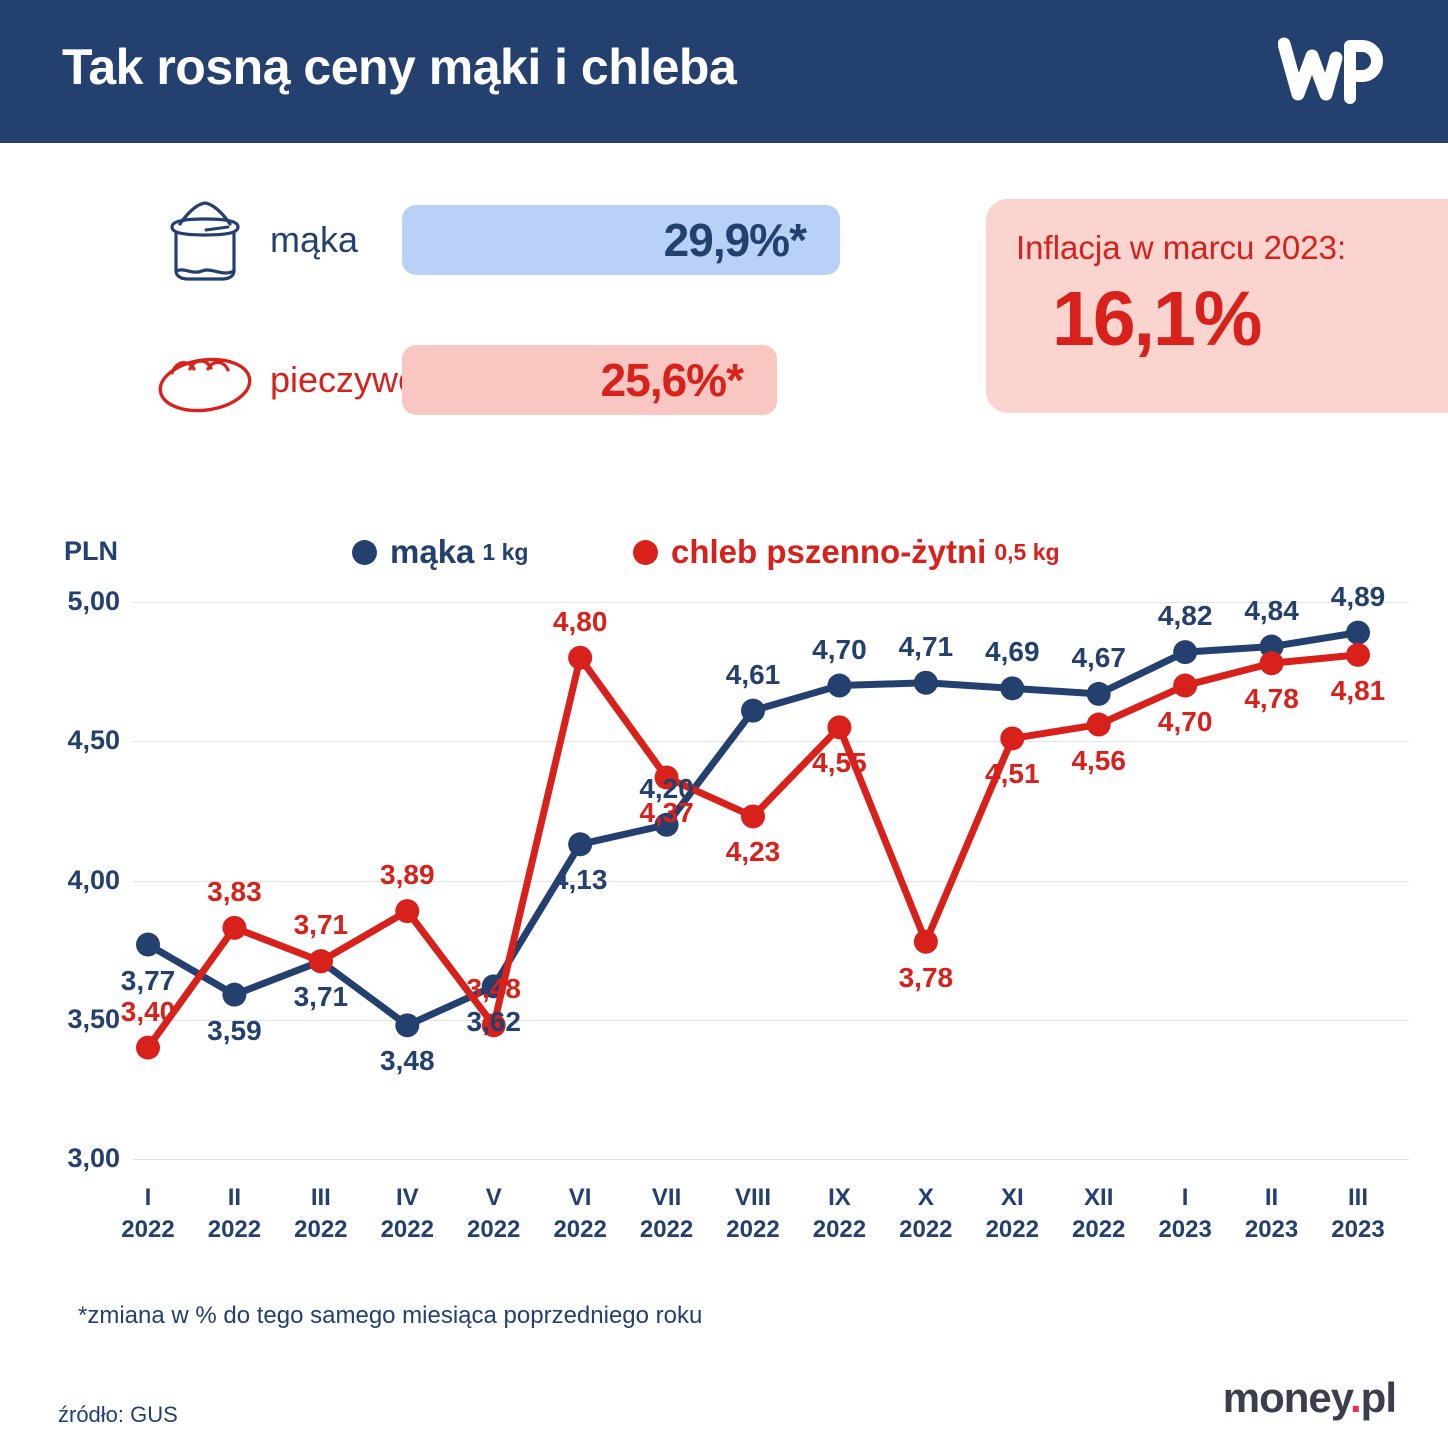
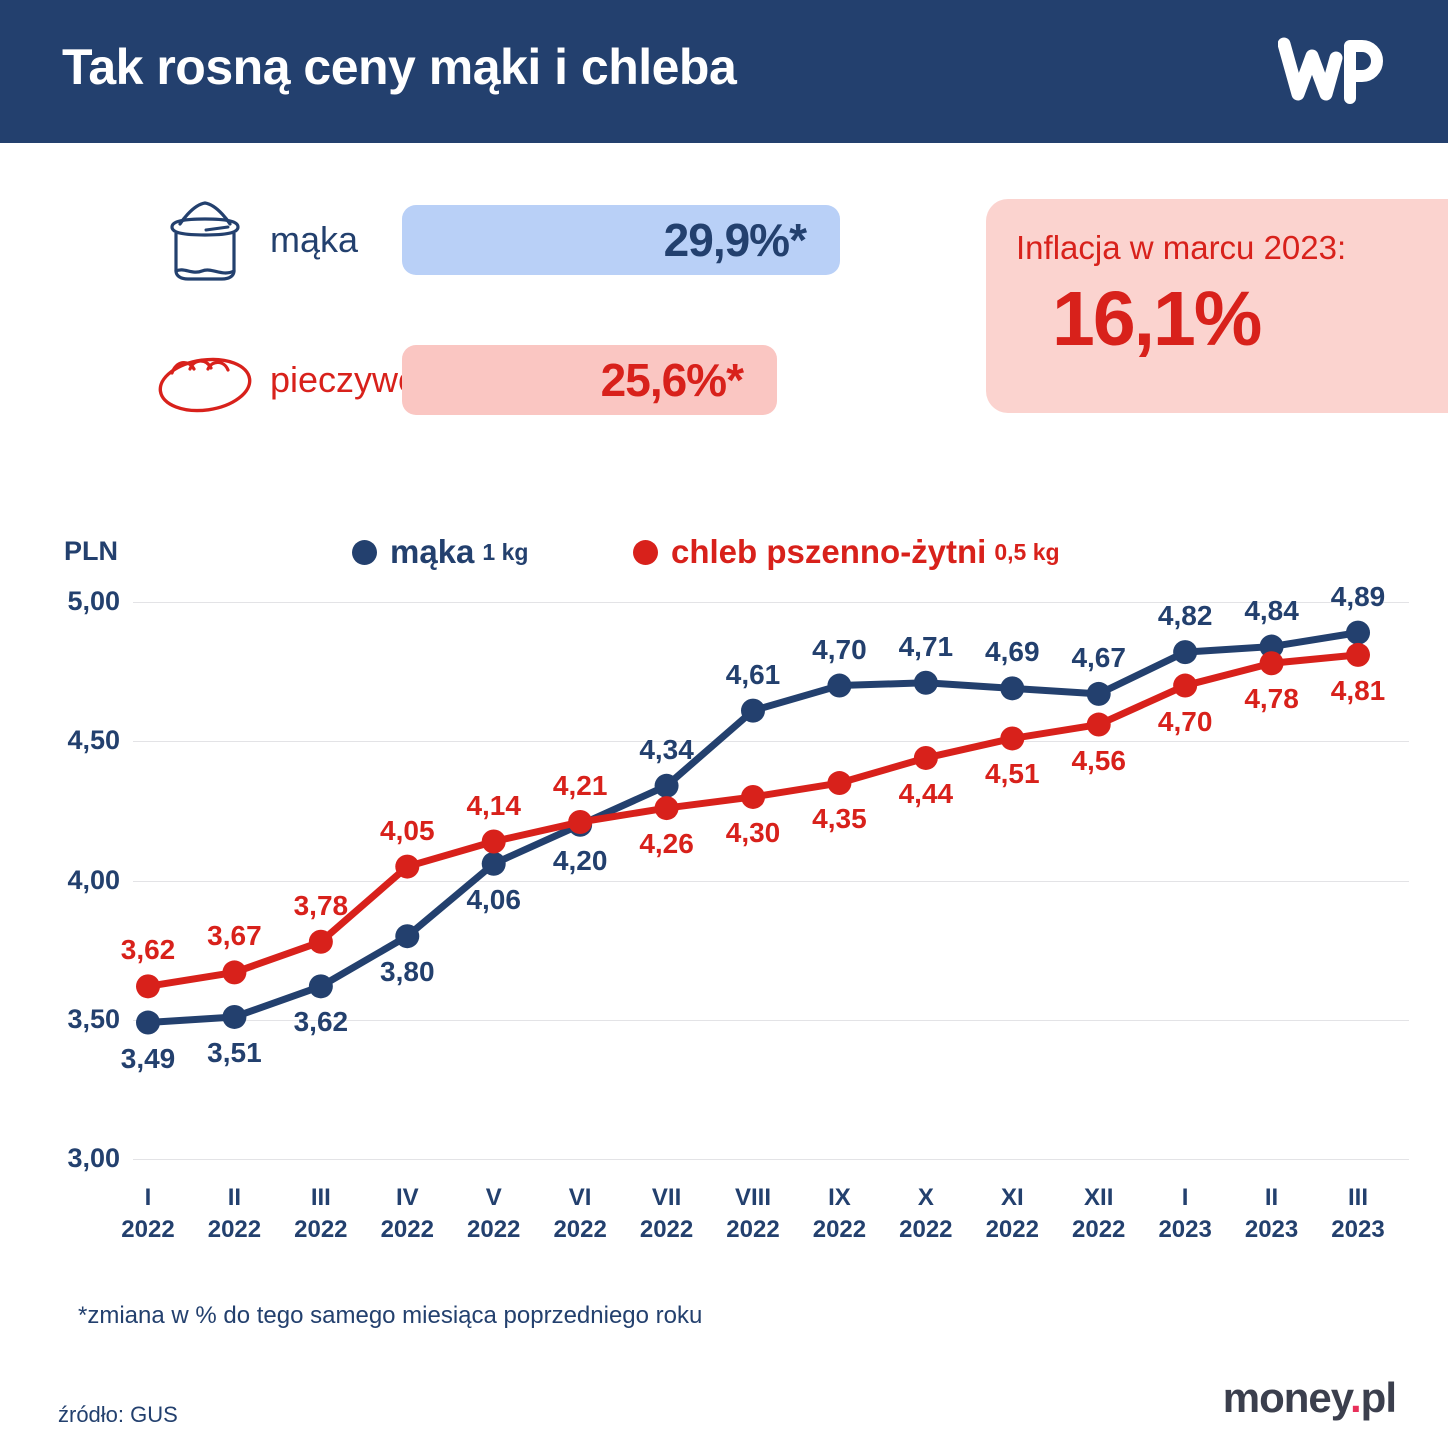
mąka/I 2022: 3,77 -> 3,49
chleb pszenno-żytni/I 2022: 3,40 -> 3,62
mąka/II 2022: 3,59 -> 3,51
chleb pszenno-żytni/II 2022: 3,83 -> 3,67
mąka/III 2022: 3,71 -> 3,62
chleb pszenno-żytni/III 2022: 3,71 -> 3,78
mąka/IV 2022: 3,48 -> 3,80
chleb pszenno-żytni/IV 2022: 3,89 -> 4,05
mąka/V 2022: 3,62 -> 4,06
chleb pszenno-żytni/V 2022: 3,48 -> 4,14
mąka/VI 2022: 4,13 -> 4,20
chleb pszenno-żytni/VI 2022: 4,80 -> 4,21
mąka/VII 2022: 4,20 -> 4,34
chleb pszenno-żytni/VII 2022: 4,37 -> 4,26
chleb pszenno-żytni/VIII 2022: 4,23 -> 4,30
chleb pszenno-żytni/IX 2022: 4,55 -> 4,35
chleb pszenno-żytni/X 2022: 3,78 -> 4,44
